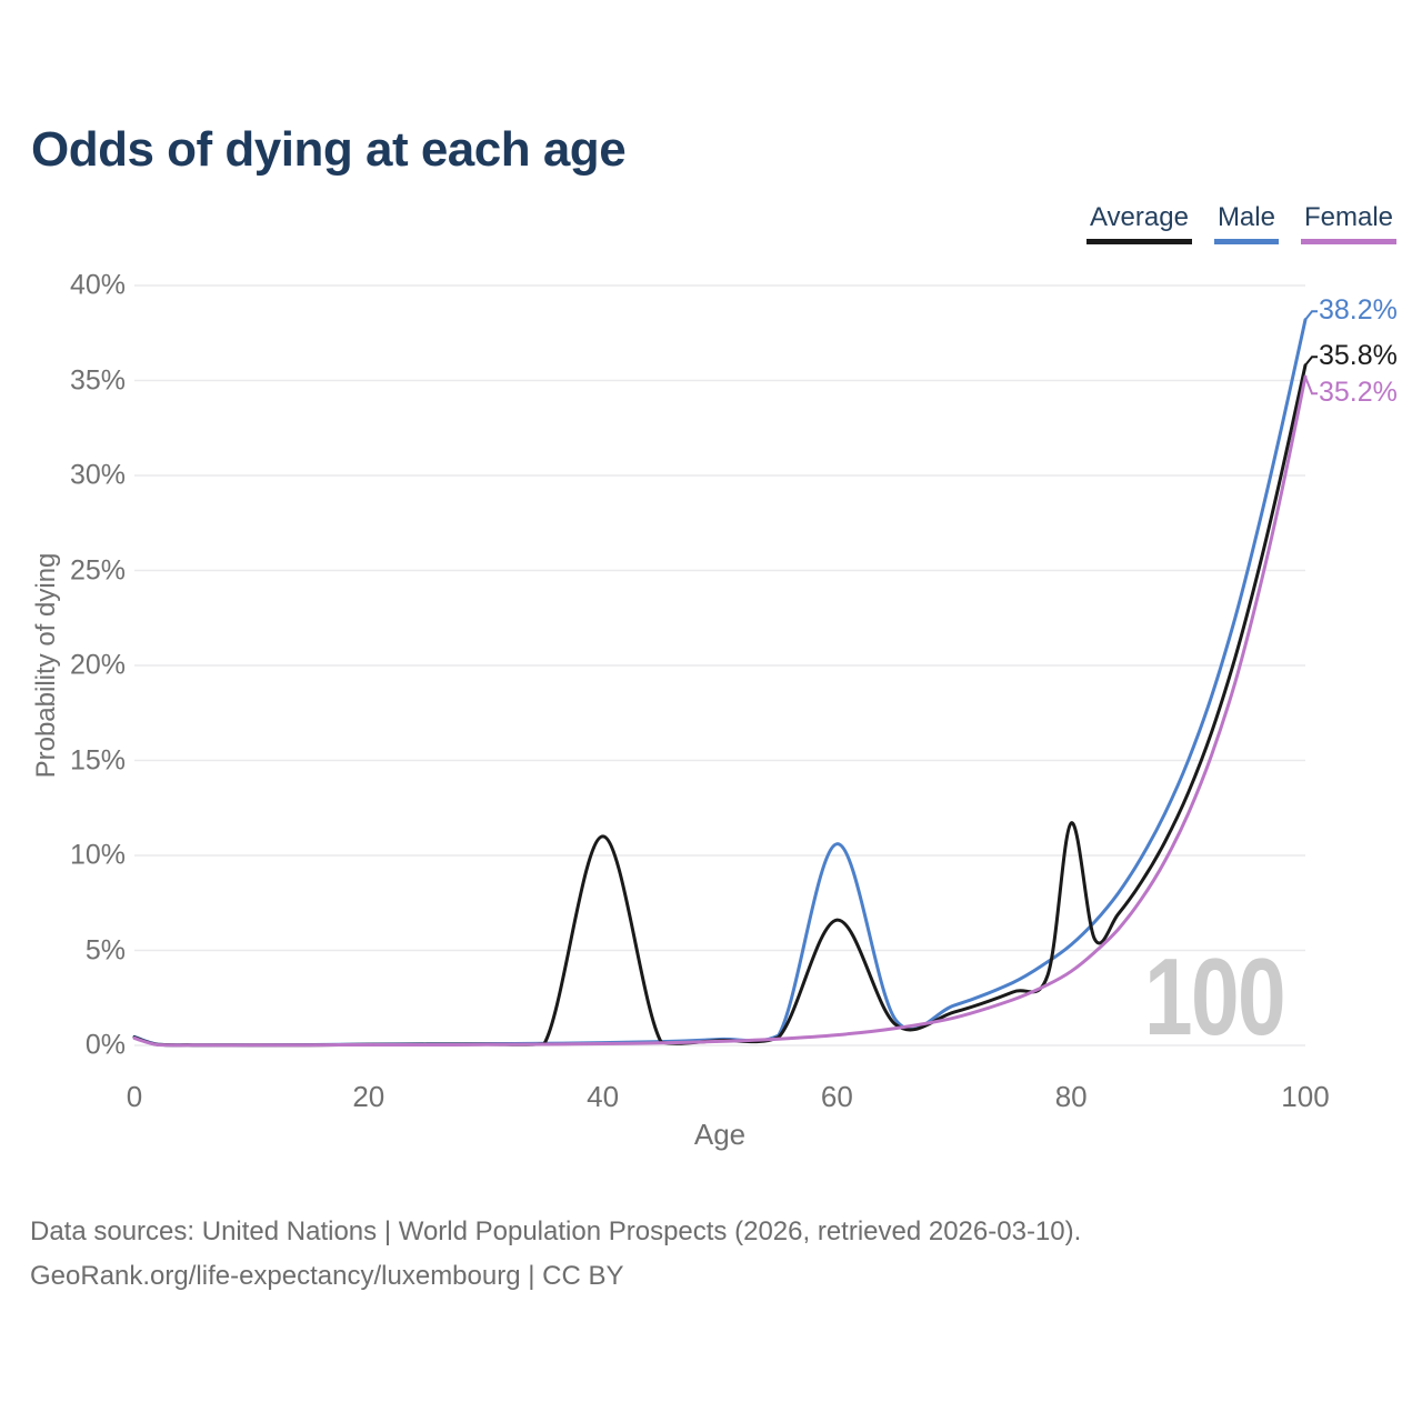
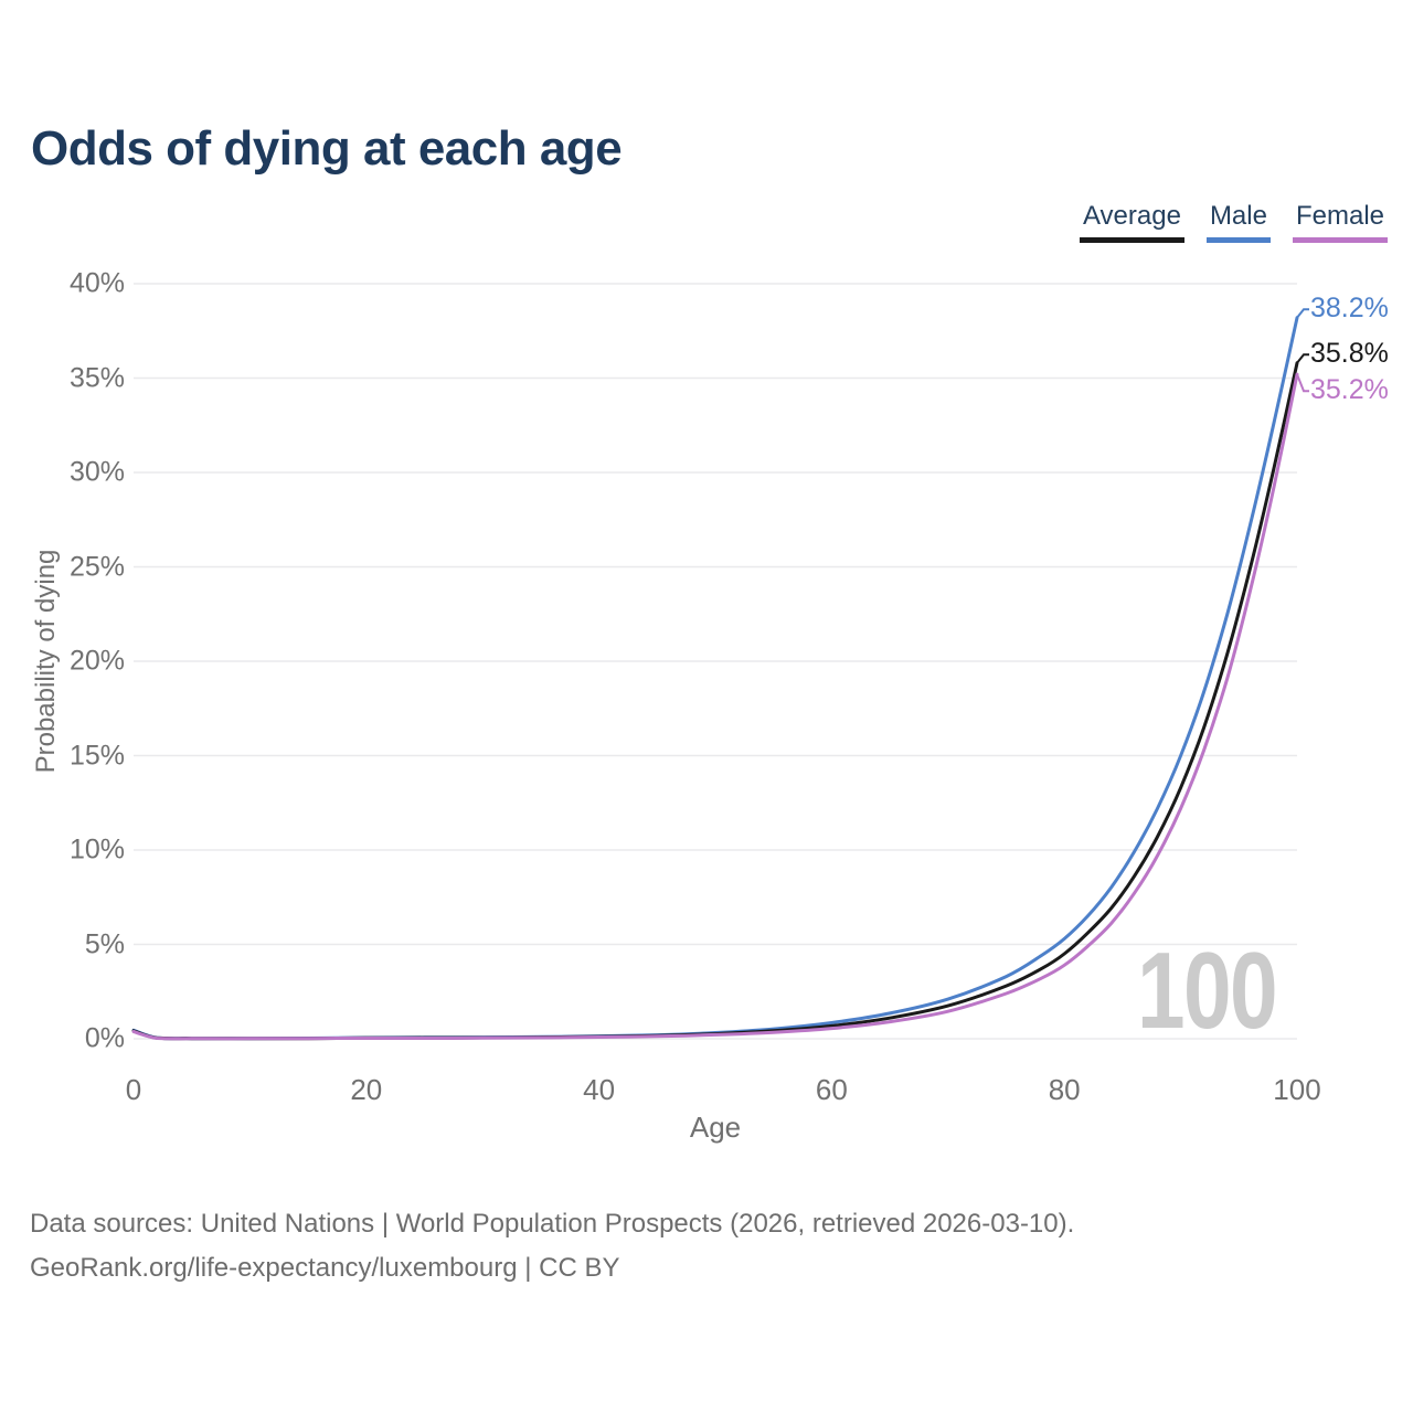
Average/40: 11.0% -> 0.1%
Average/60: 6.6% -> 0.7%
Male/60: 10.6% -> 0.8%
Average/80: 11.7% -> 4.5%
